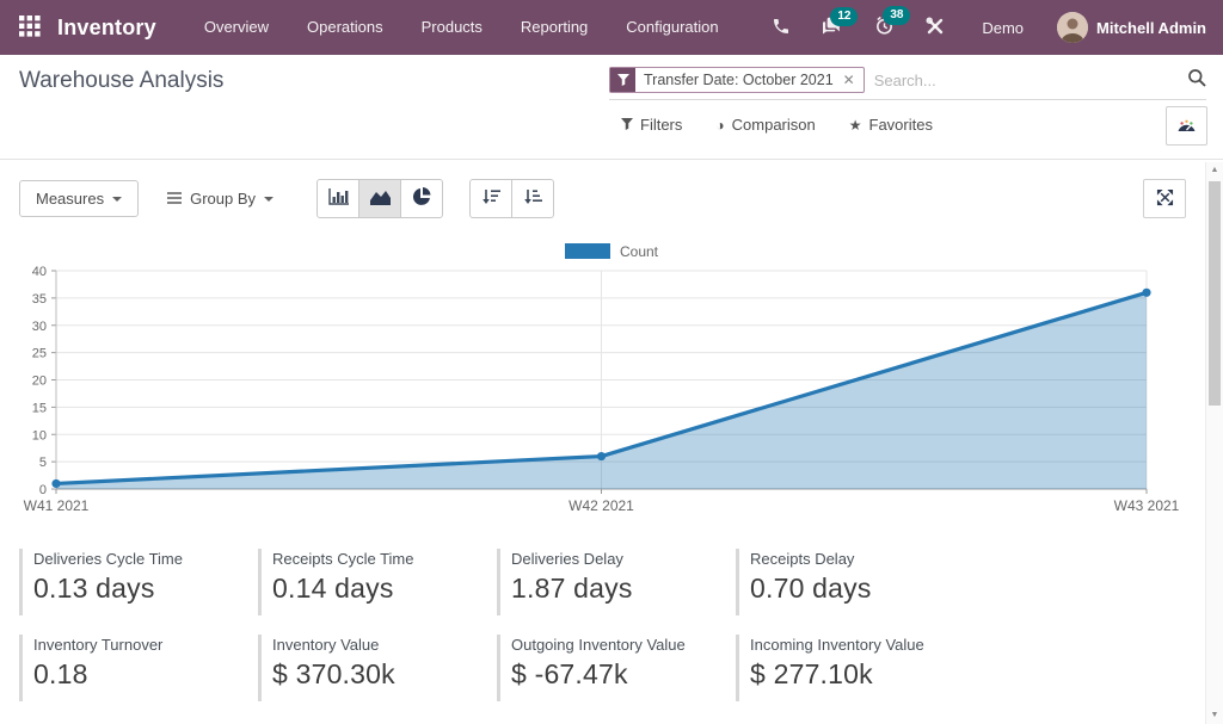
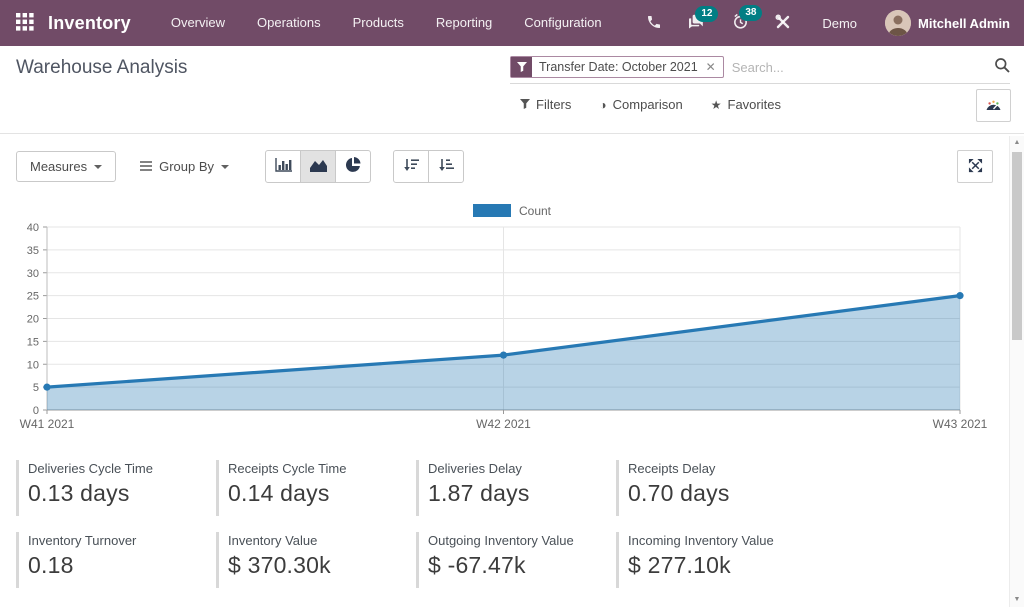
W41 2021: 1 -> 5
W42 2021: 6 -> 12
W43 2021: 36 -> 25
